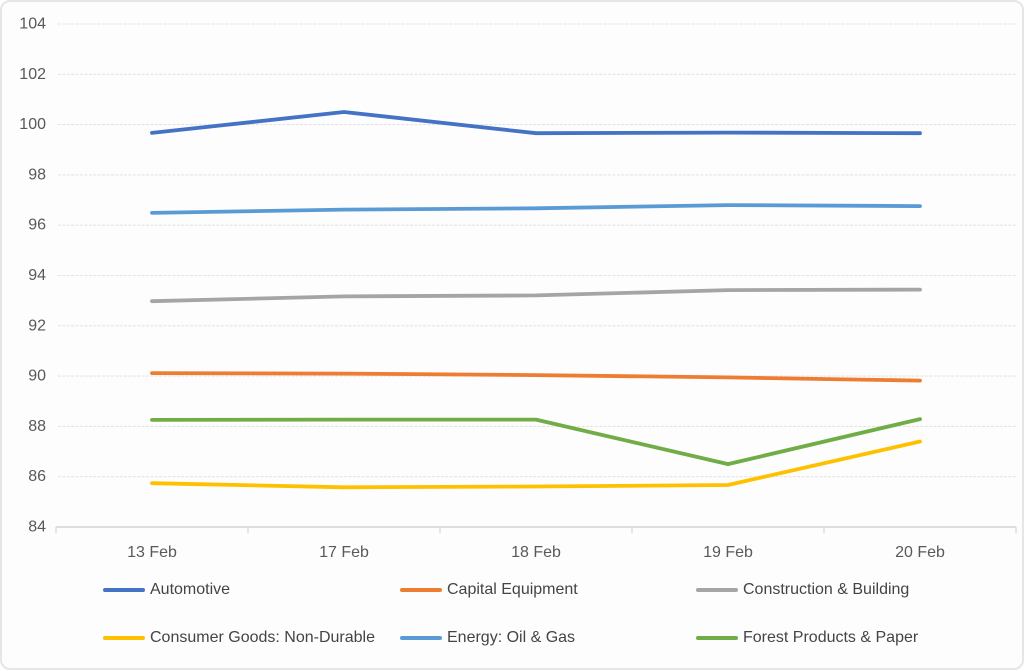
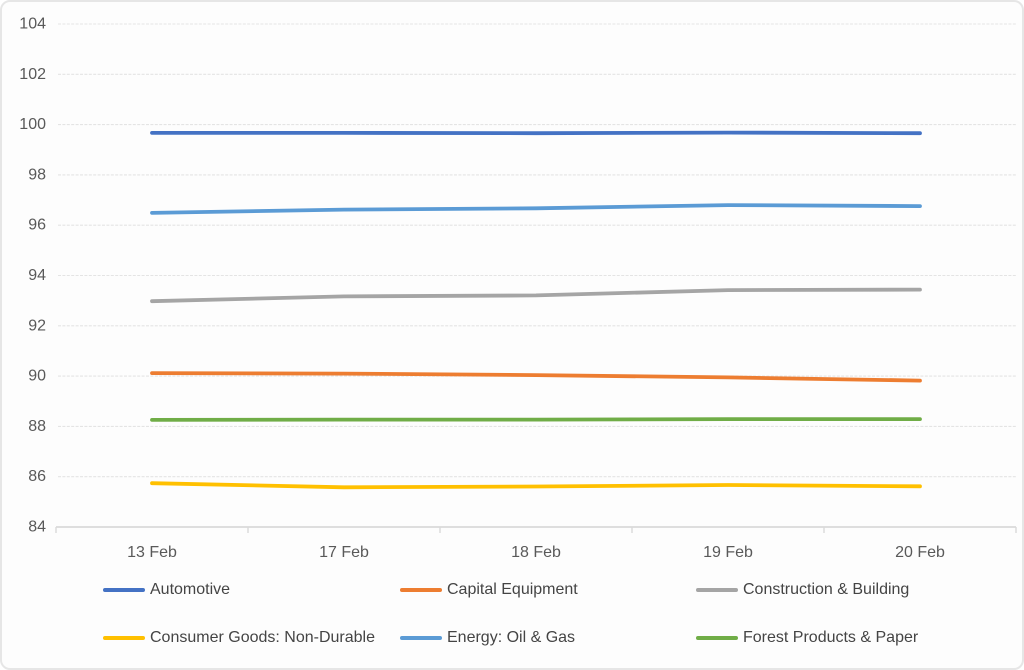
Automotive/17 Feb: 100.5 -> 99.7
Forest Products & Paper/19 Feb: 86.5 -> 88.3
Consumer Goods: Non-Durable/20 Feb: 87.4 -> 85.6
